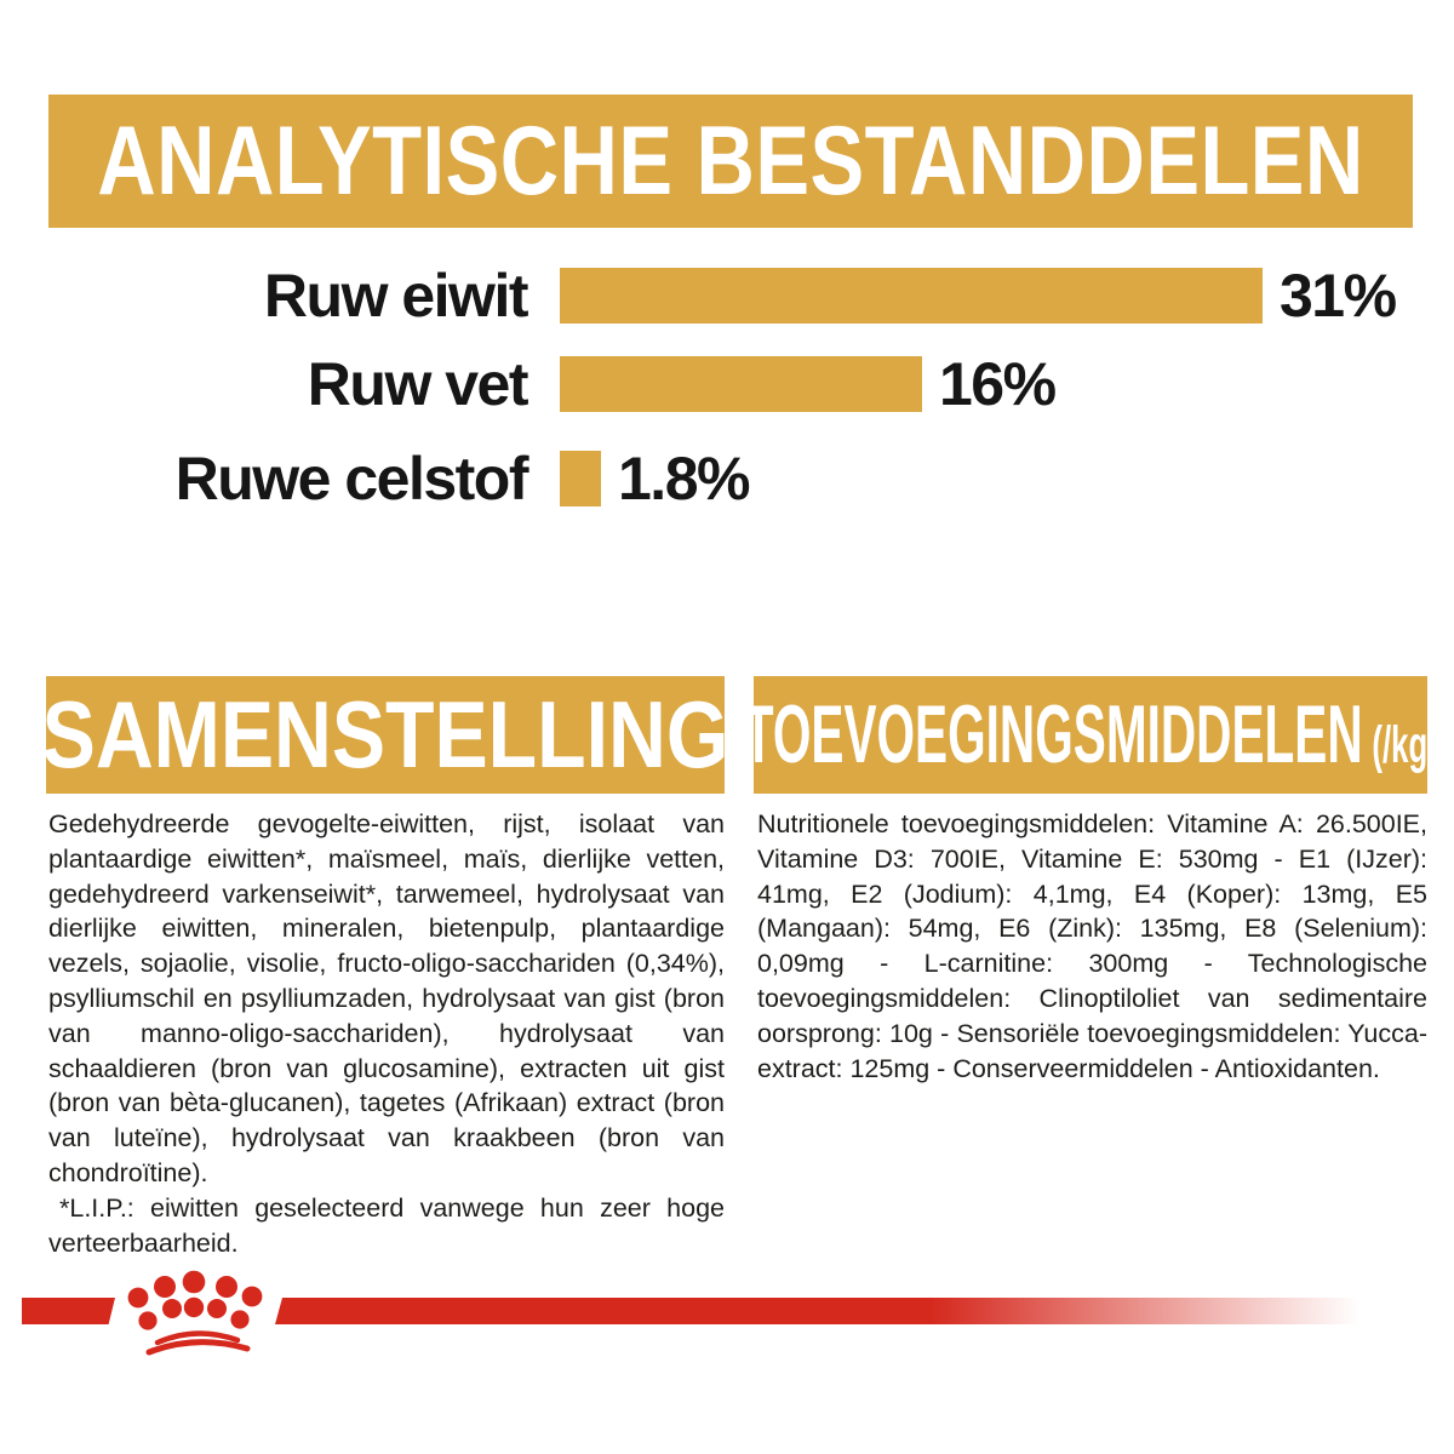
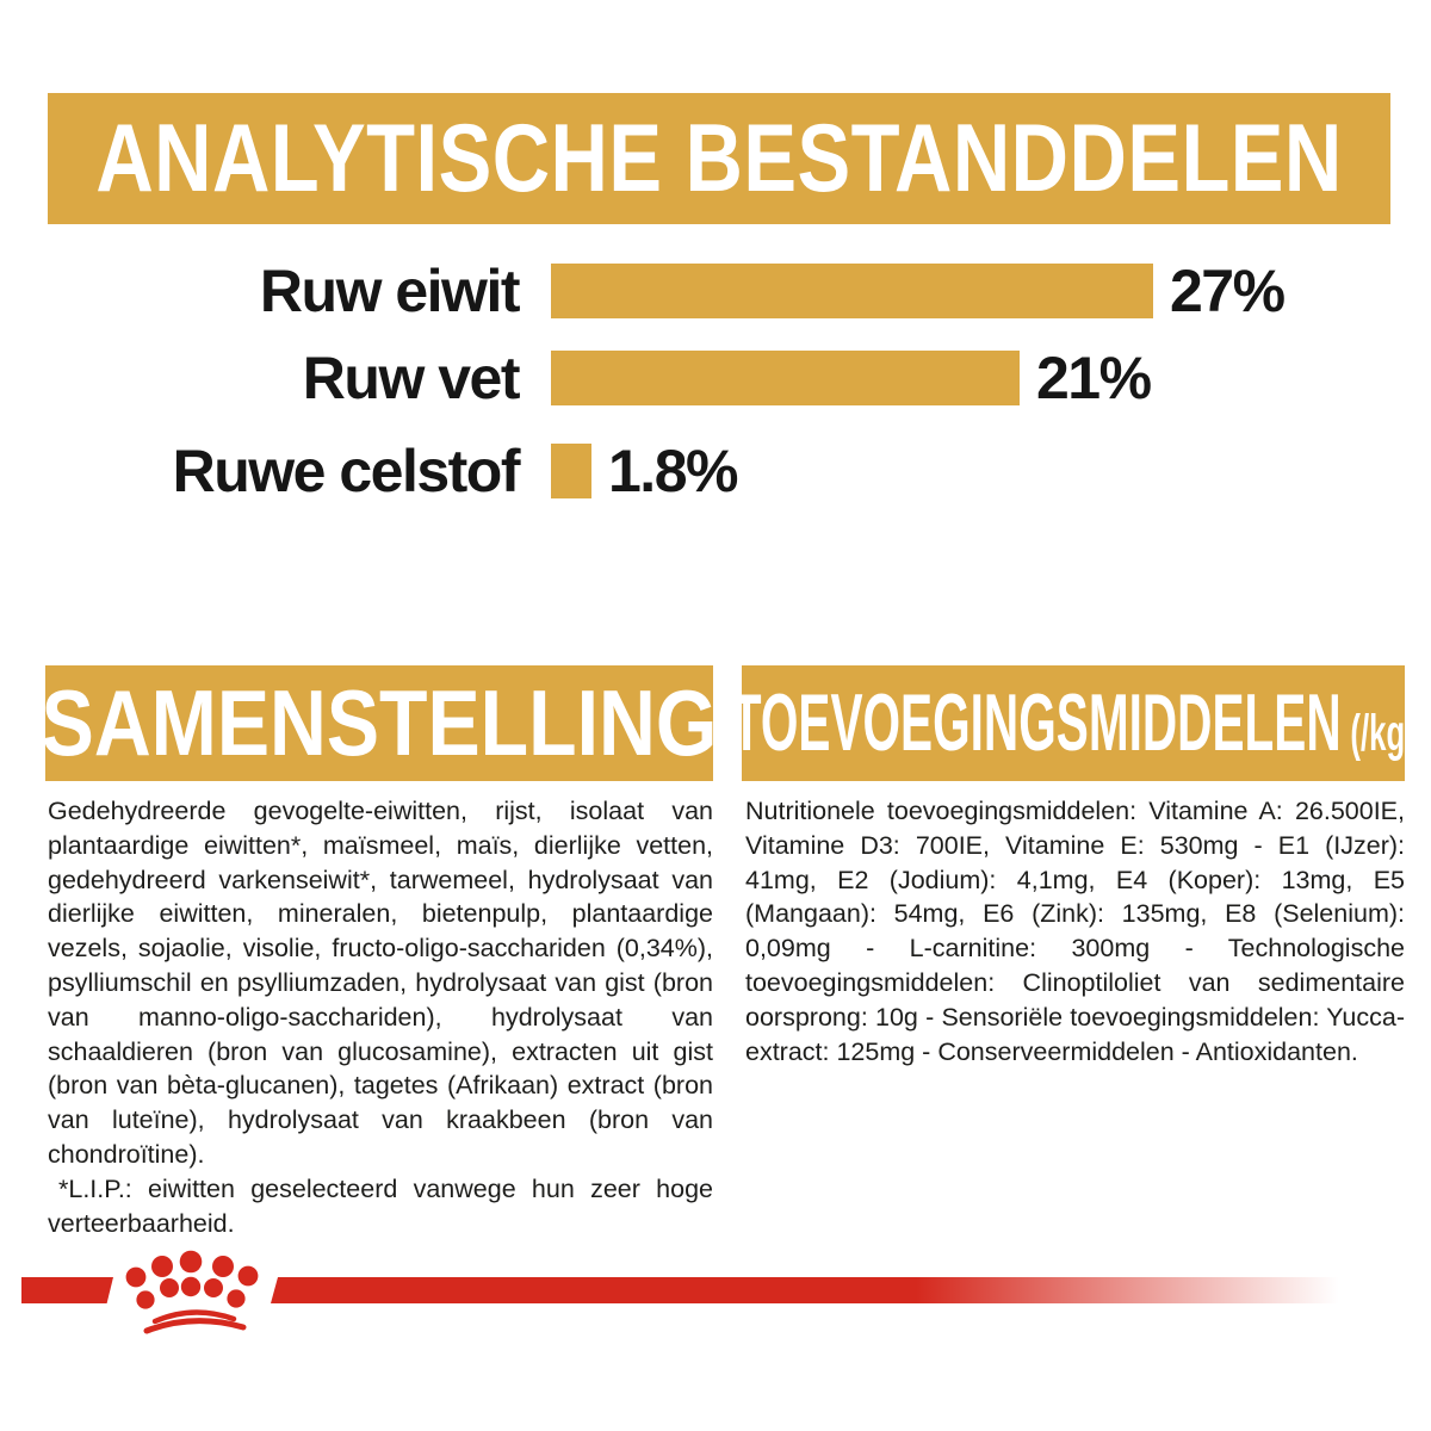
Ruw eiwit: 31% -> 27%
Ruw vet: 16% -> 21%
